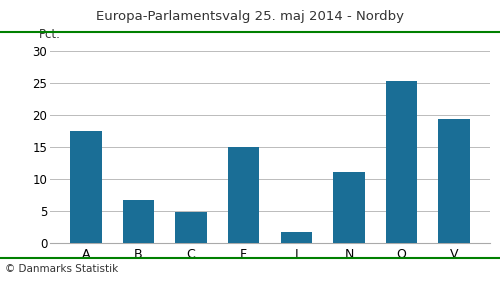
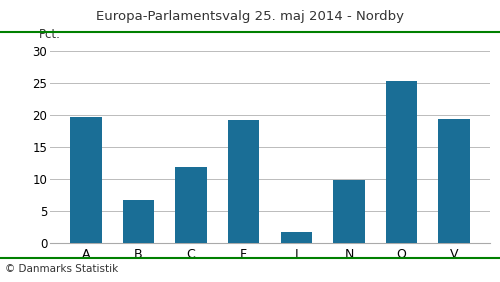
A: 17.5 -> 19.6
C: 4.7 -> 11.8
F: 15.0 -> 19.2
N: 11.0 -> 9.8
